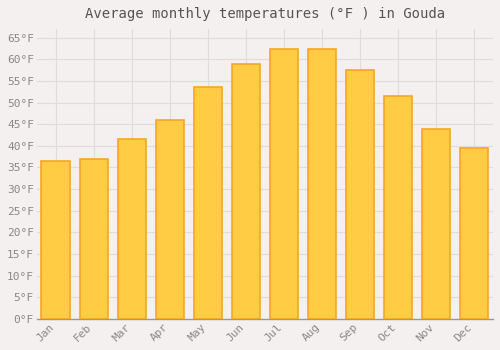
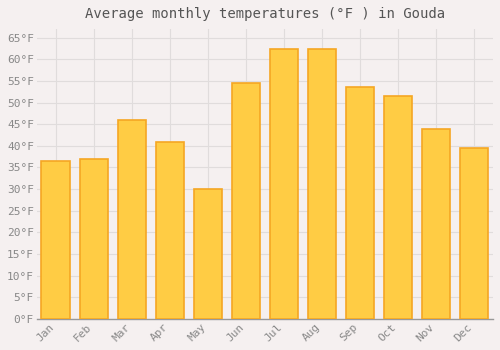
Mar: 41.5°F -> 46.0°F
Apr: 46.0°F -> 41.0°F
May: 53.5°F -> 30.0°F
Jun: 59.0°F -> 54.5°F
Sep: 57.5°F -> 53.5°F
